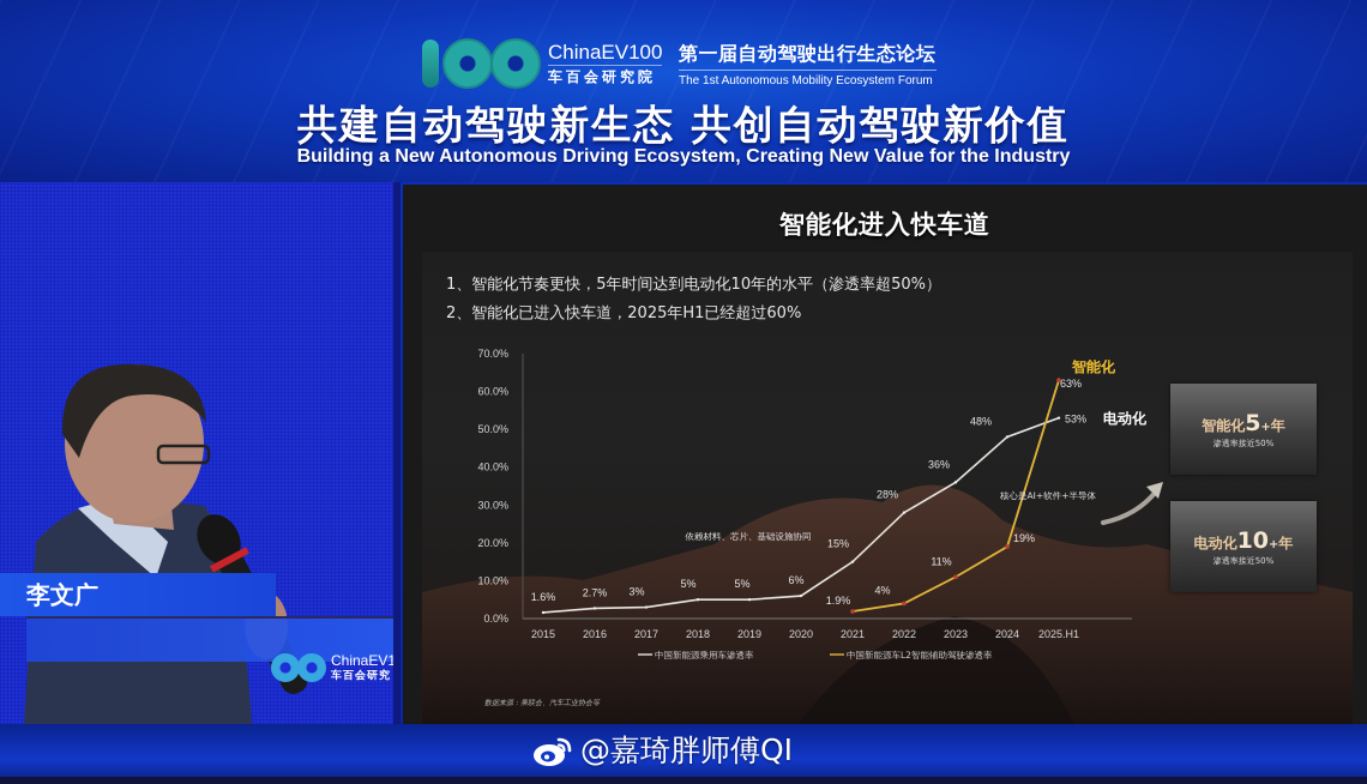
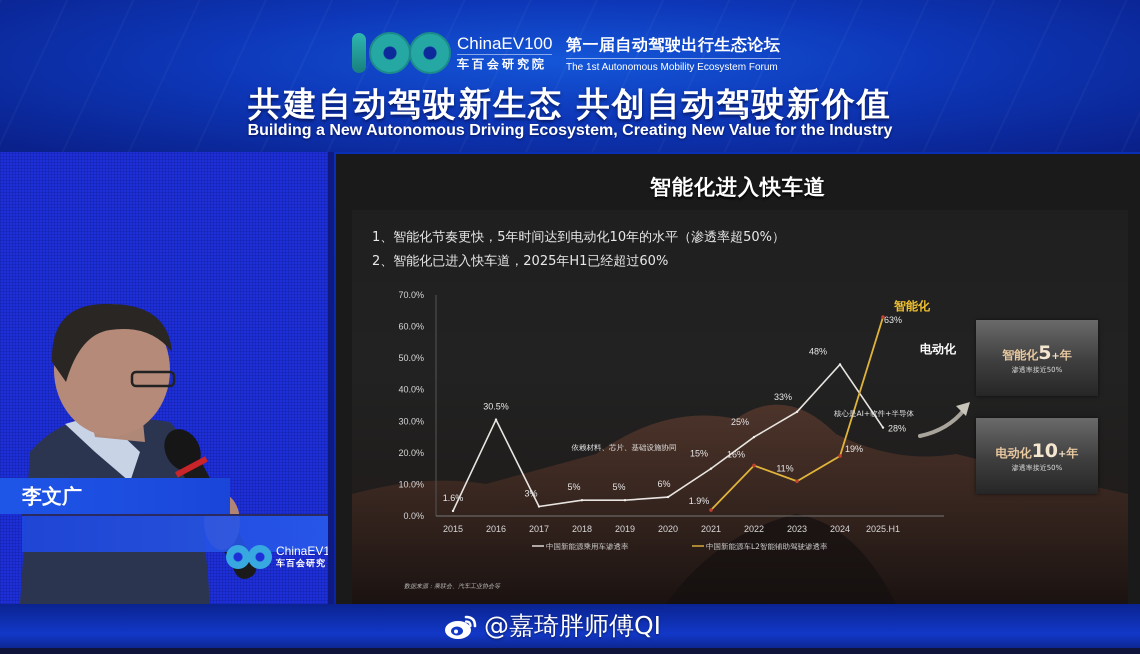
中国新能源乘用车渗透率/2016: 2.7% -> 30.5%
中国新能源乘用车渗透率/2022: 28% -> 25%
中国新能源车L2智能辅助驾驶渗透率/2022: 4% -> 16%
中国新能源乘用车渗透率/2023: 36% -> 33%
中国新能源乘用车渗透率/2025.H1: 53% -> 28%
